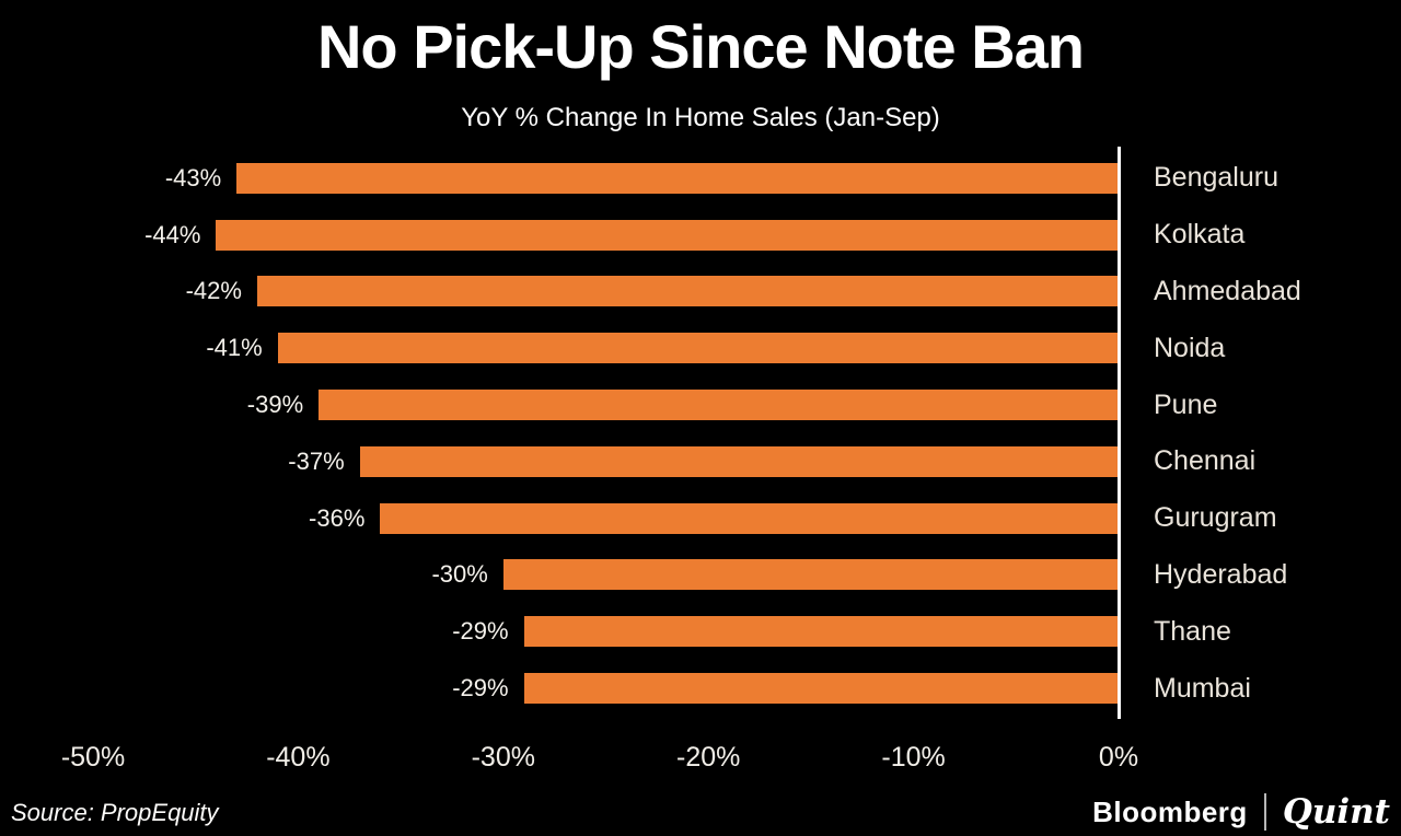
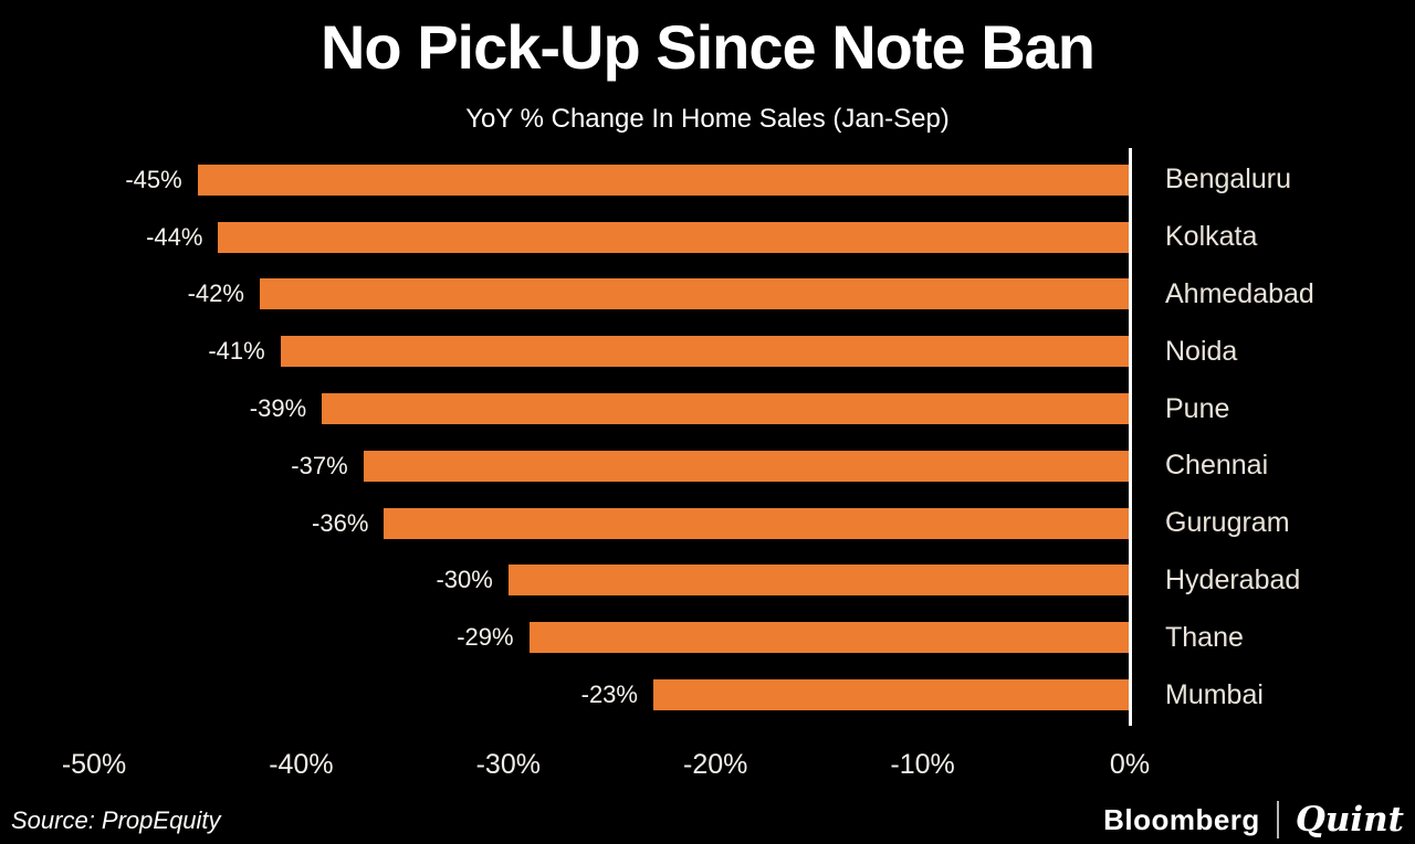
Bengaluru: -43% -> -45%
Mumbai: -29% -> -23%
